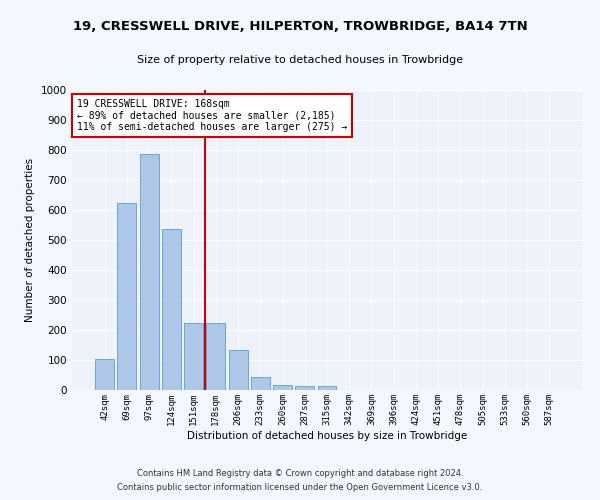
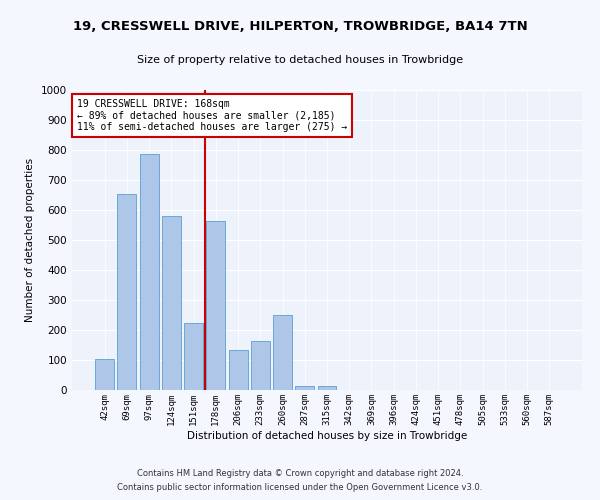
69sqm: 622 -> 655
124sqm: 537 -> 580
178sqm: 222 -> 565
233sqm: 42 -> 165
260sqm: 17 -> 250
